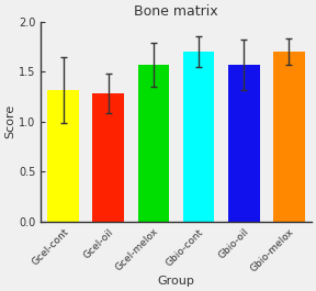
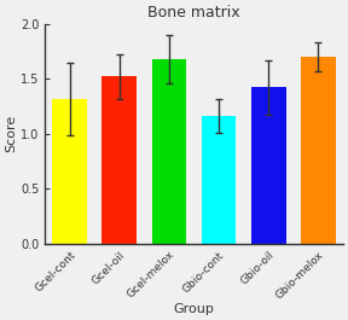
Gcel-oil: 1.28 -> 1.52
Gcel-melox: 1.57 -> 1.68
Gbio-cont: 1.70 -> 1.16
Gbio-oil: 1.57 -> 1.42
